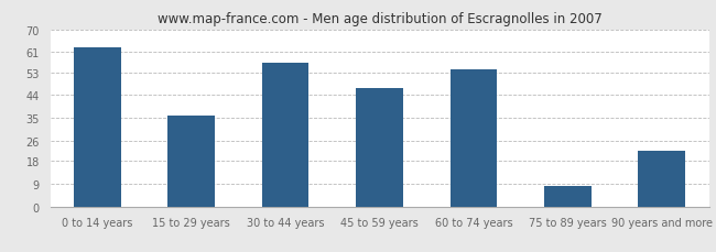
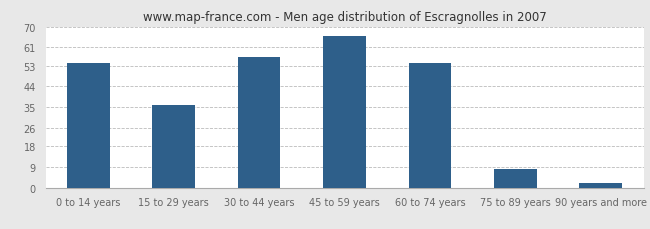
0 to 14 years: 63 -> 54
45 to 59 years: 47 -> 66
90 years and more: 22 -> 2
